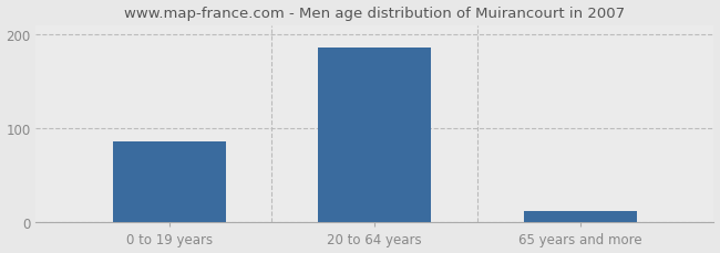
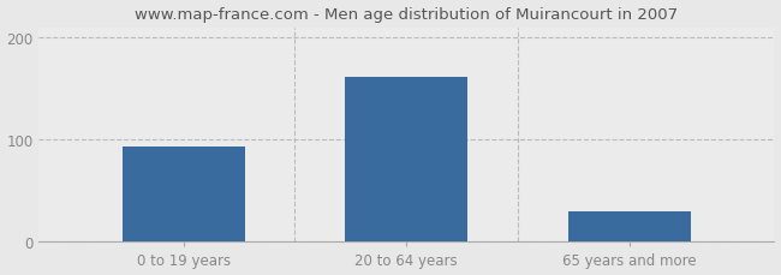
0 to 19 years: 86 -> 93
20 to 64 years: 186 -> 162
65 years and more: 12 -> 30
